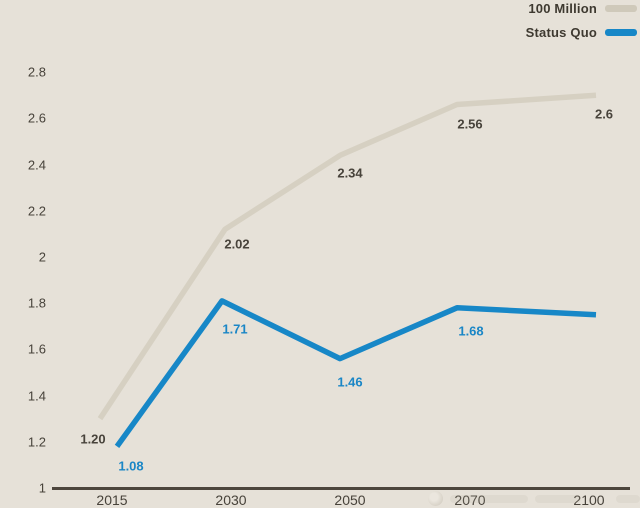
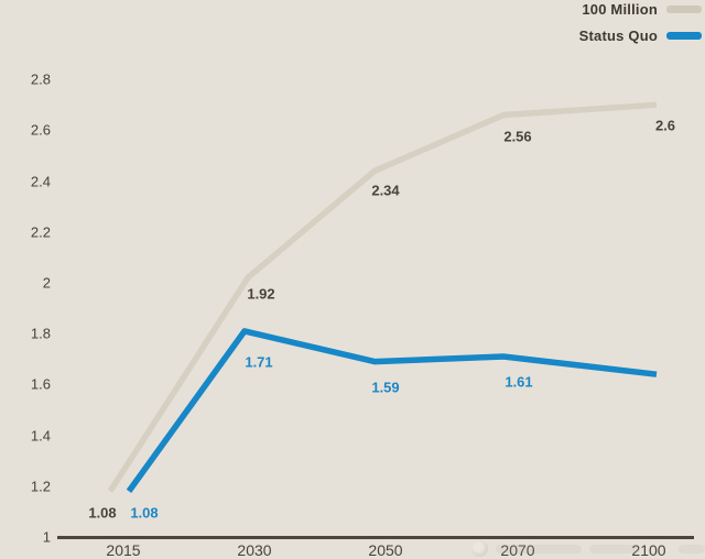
100 Million/2015: 1.20 -> 1.08
100 Million/2030: 2.02 -> 1.92
Status Quo/2050: 1.46 -> 1.59
Status Quo/2070: 1.68 -> 1.61
Status Quo/2100: 1.65 -> 1.54
